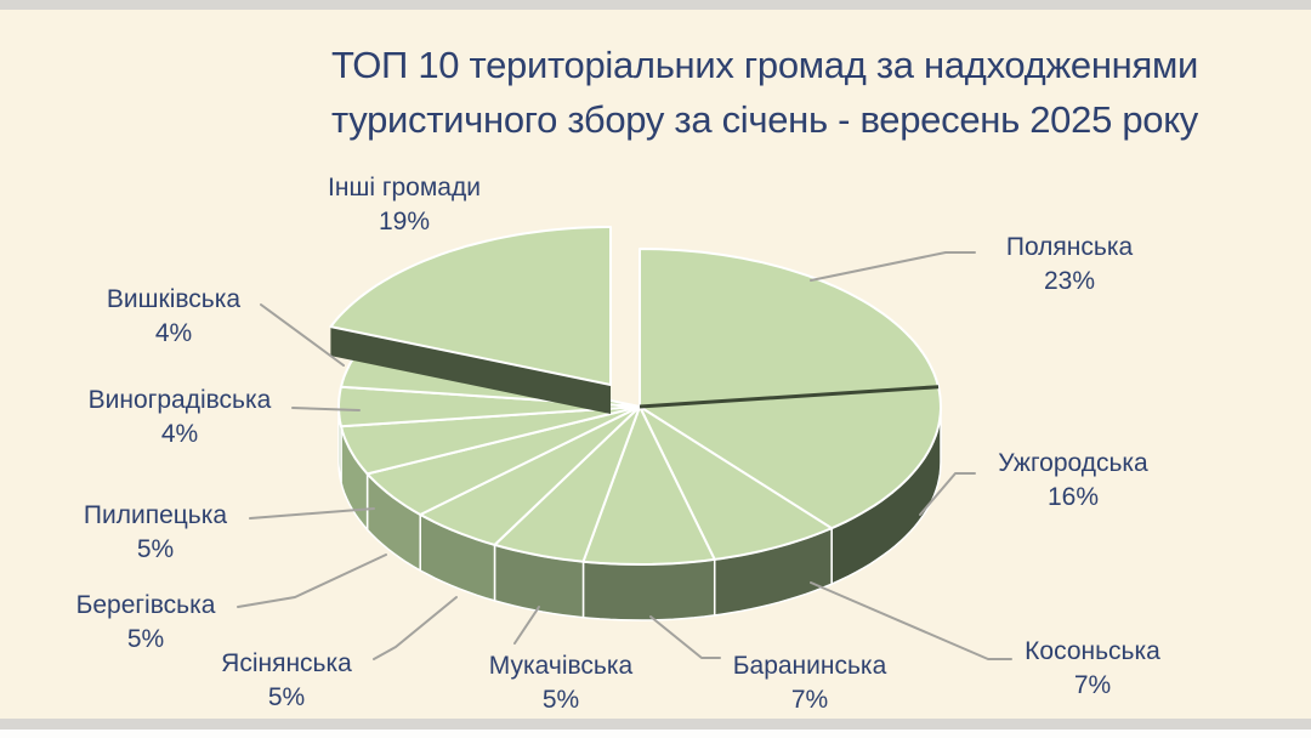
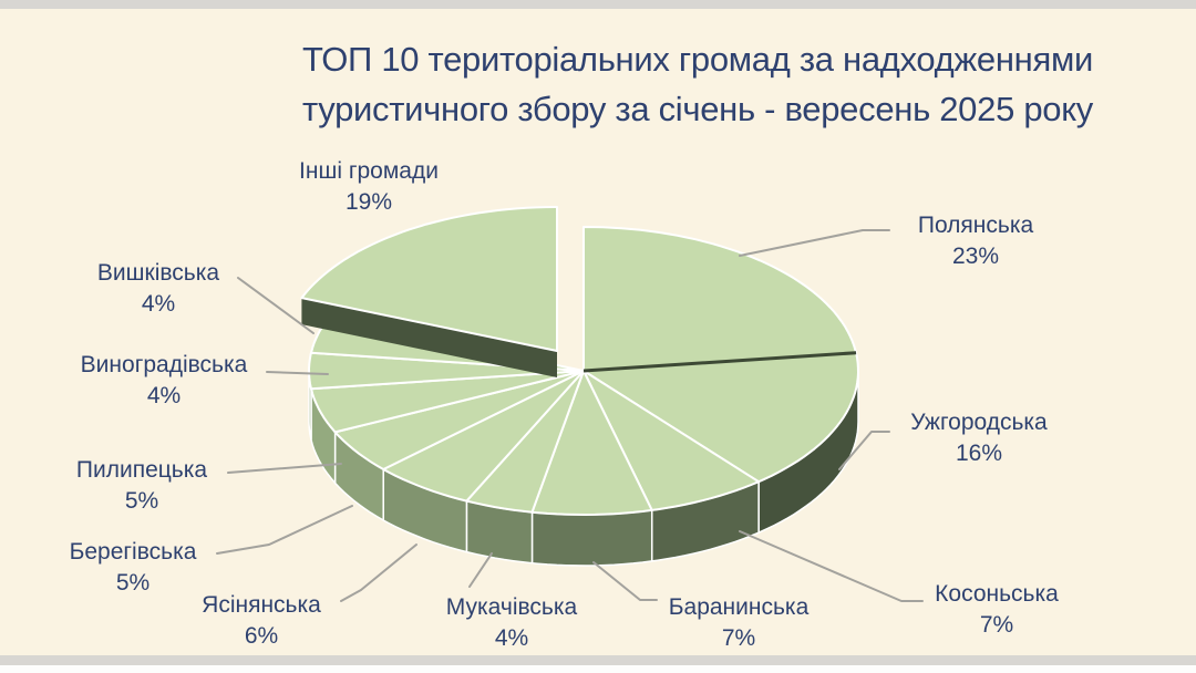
Мукачівська: 5% -> 4%
Ясінянська: 5% -> 6%
